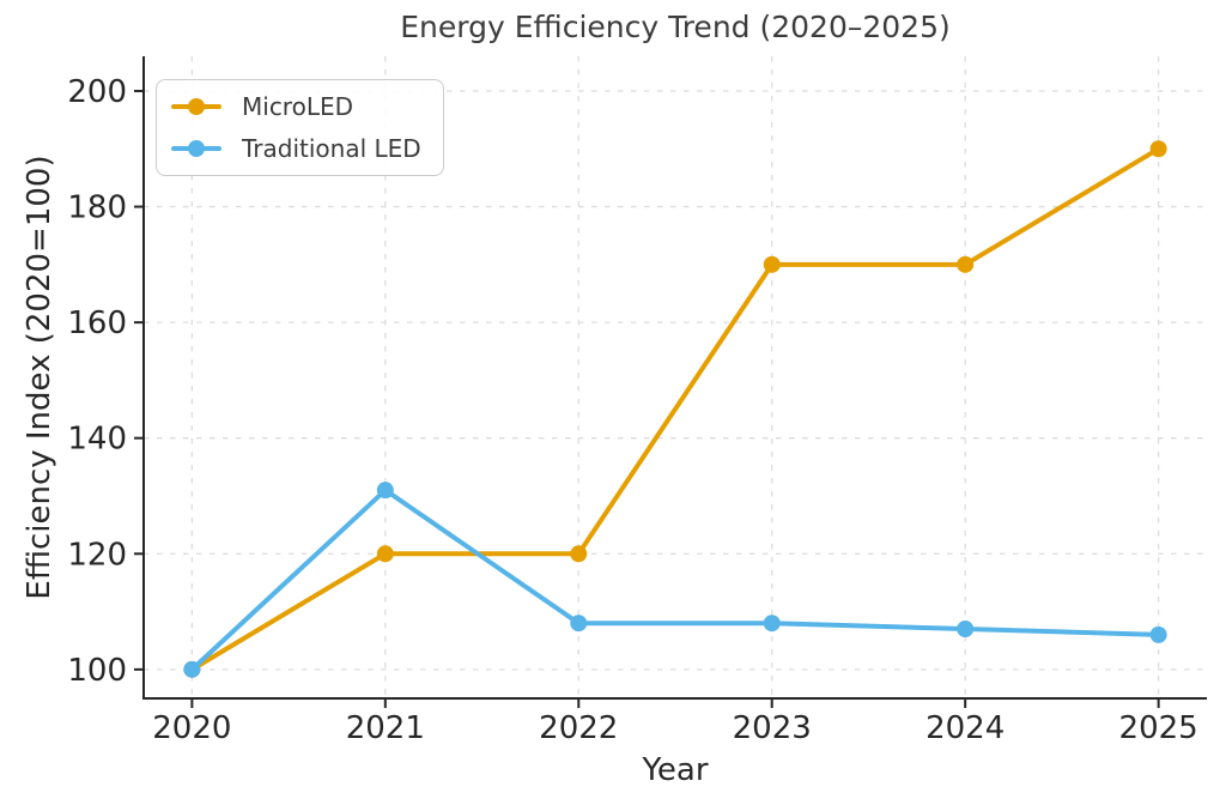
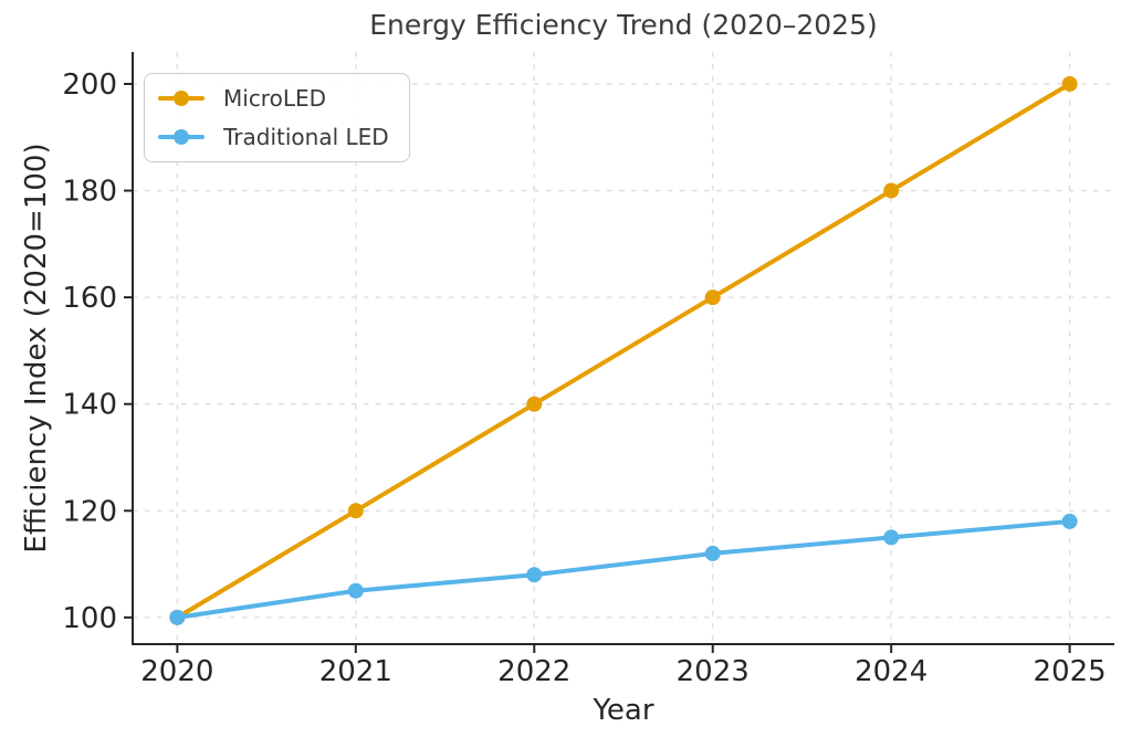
Traditional LED/2021: 131 -> 105
MicroLED/2022: 120 -> 140
MicroLED/2023: 170 -> 160
Traditional LED/2023: 108 -> 112
MicroLED/2024: 170 -> 180
Traditional LED/2024: 107 -> 115
MicroLED/2025: 190 -> 200
Traditional LED/2025: 106 -> 118
